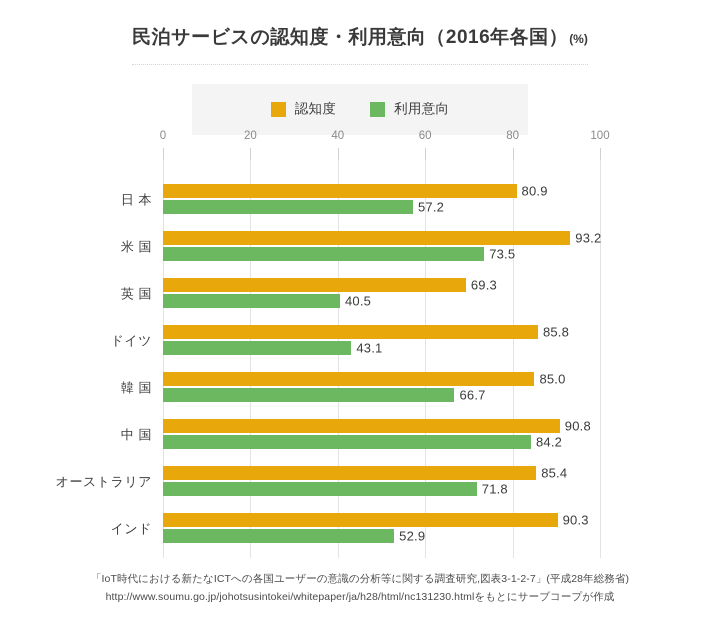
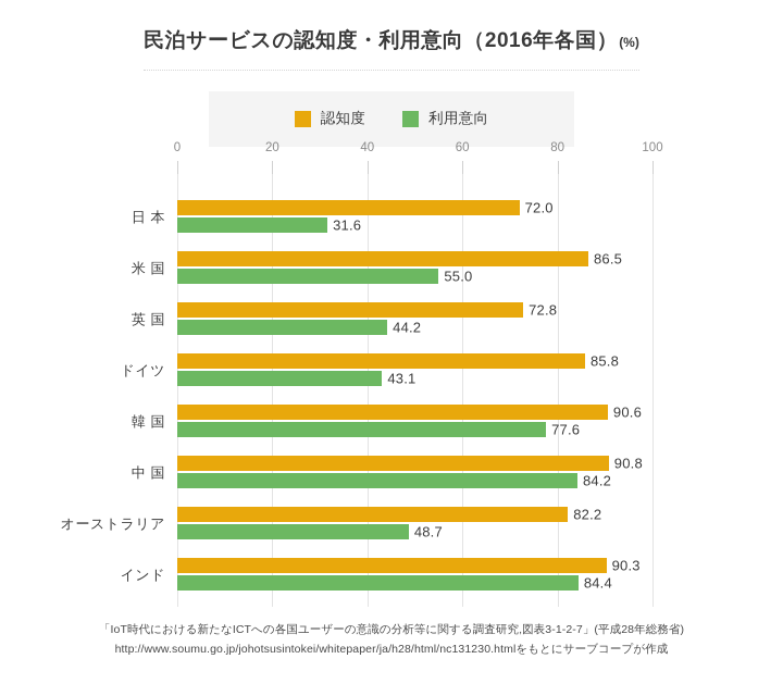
認知度/日 本: 80.9 -> 72.0
利用意向/日 本: 57.2 -> 31.6
認知度/米 国: 93.2 -> 86.5
利用意向/米 国: 73.5 -> 55.0
認知度/英 国: 69.3 -> 72.8
利用意向/英 国: 40.5 -> 44.2
認知度/韓 国: 85.0 -> 90.6
利用意向/韓 国: 66.7 -> 77.6
認知度/オーストラリア: 85.4 -> 82.2
利用意向/オーストラリア: 71.8 -> 48.7
利用意向/インド: 52.9 -> 84.4
